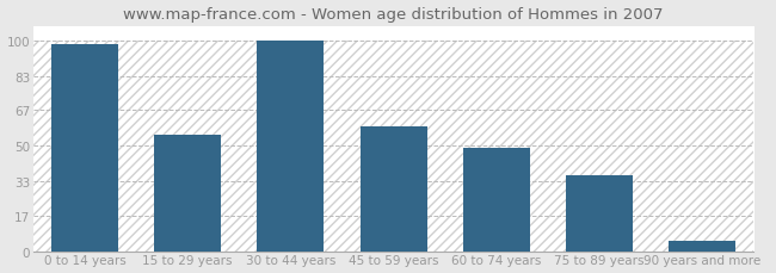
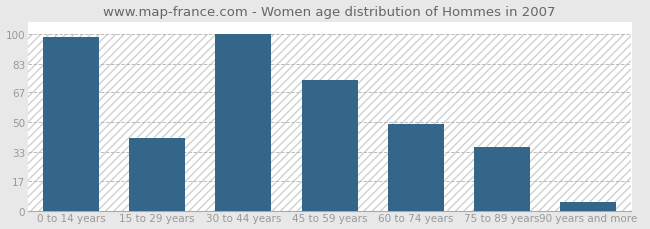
15 to 29 years: 55 -> 41
45 to 59 years: 59 -> 74
